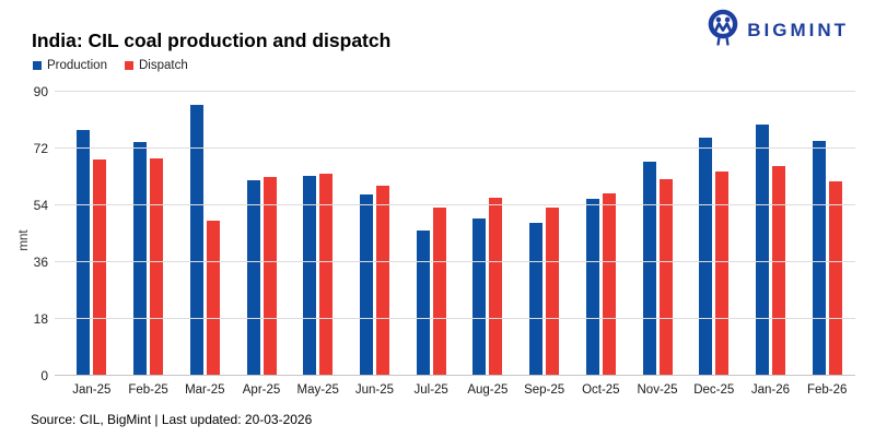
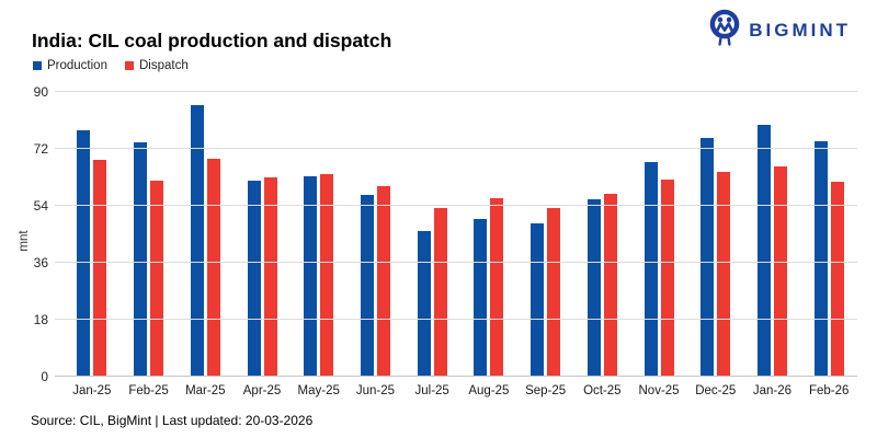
Dispatch/Feb-25: 69 -> 62
Dispatch/Mar-25: 49 -> 69
